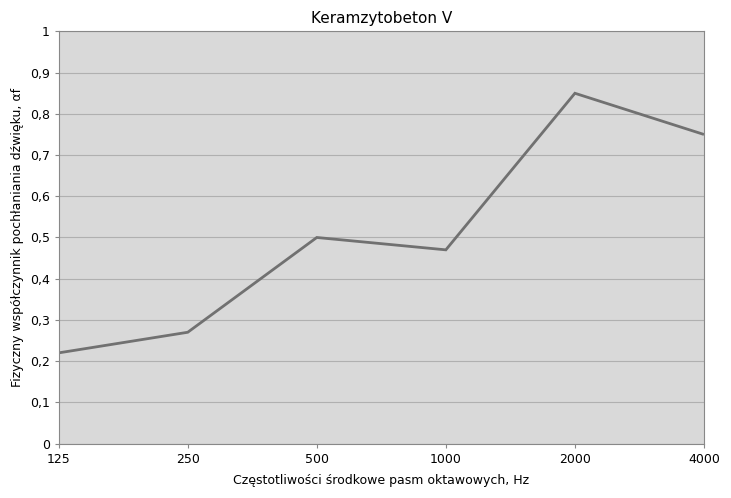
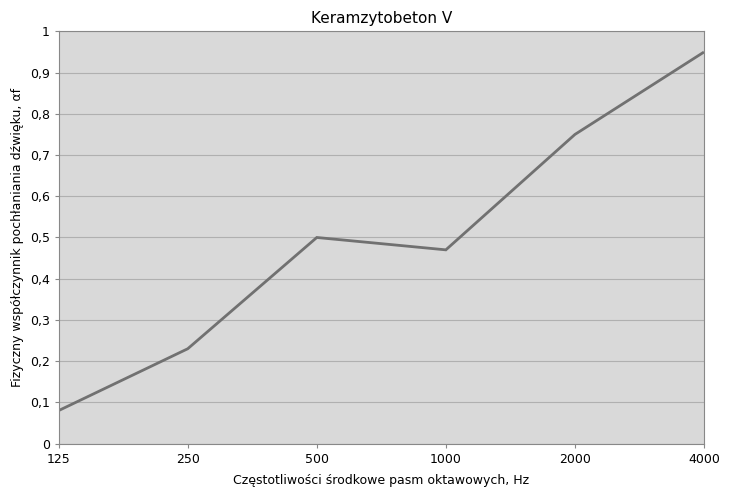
125: 0,22 -> 0,08
250: 0,27 -> 0,23
2000: 0,85 -> 0,75
4000: 0,75 -> 0,95
